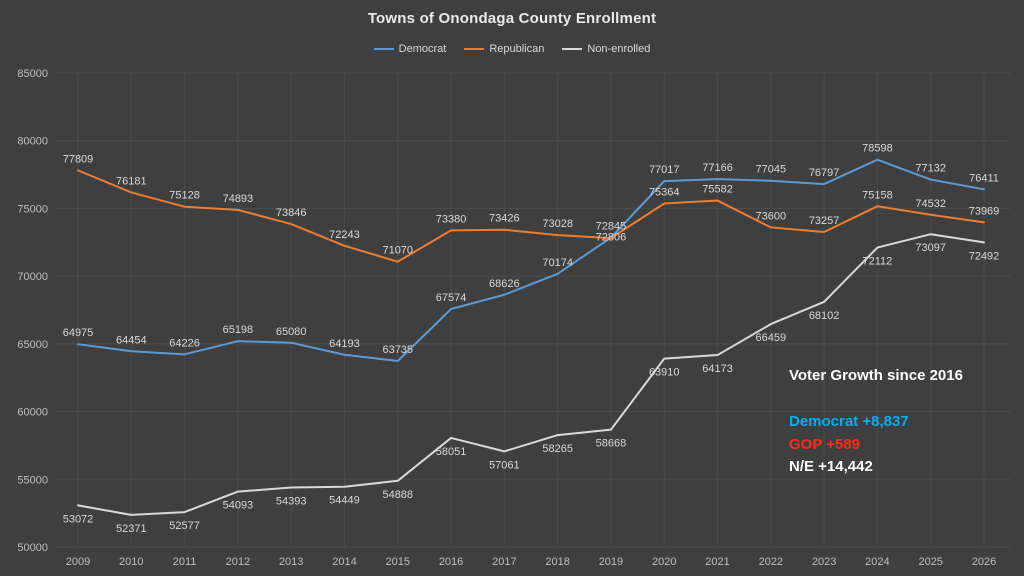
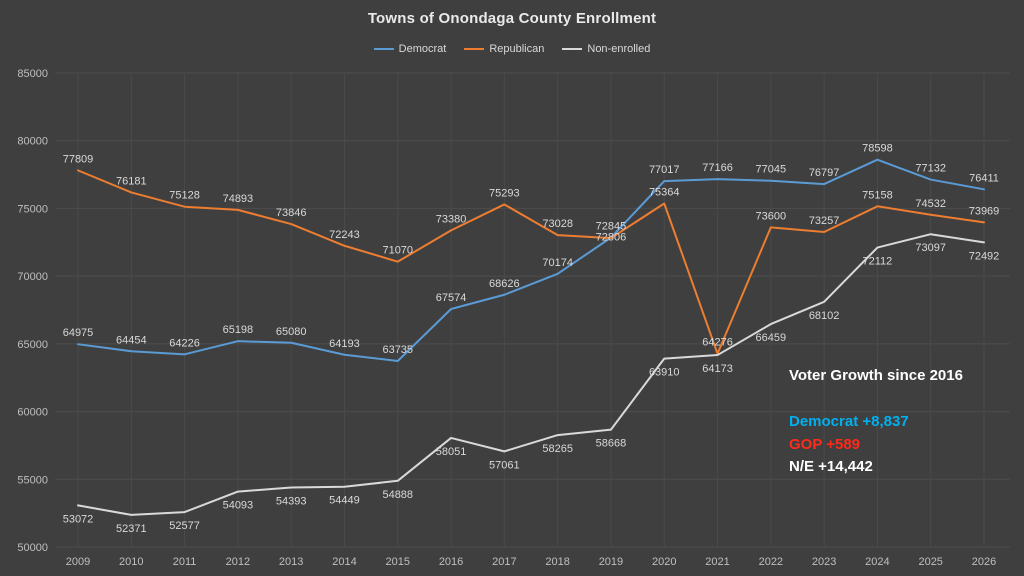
Republican/2017: 73426 -> 75293
Republican/2021: 75582 -> 64276
